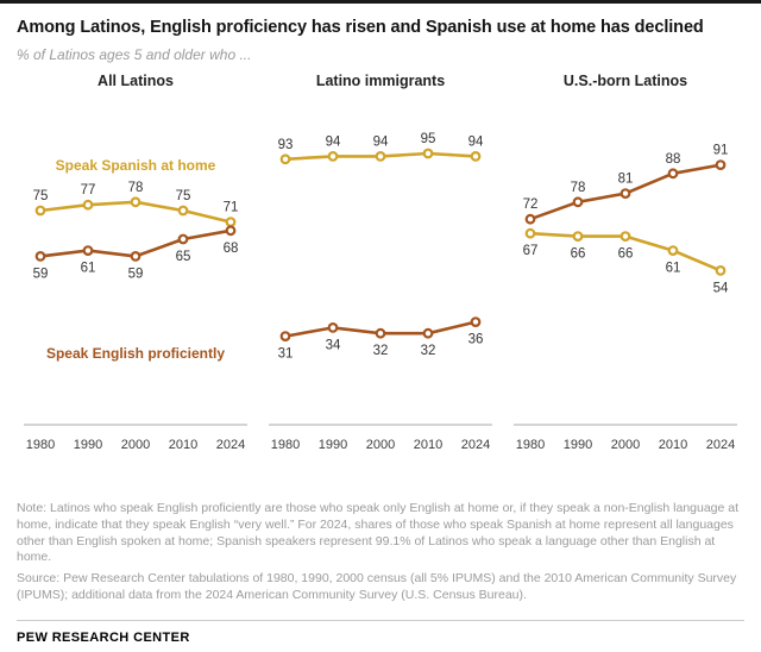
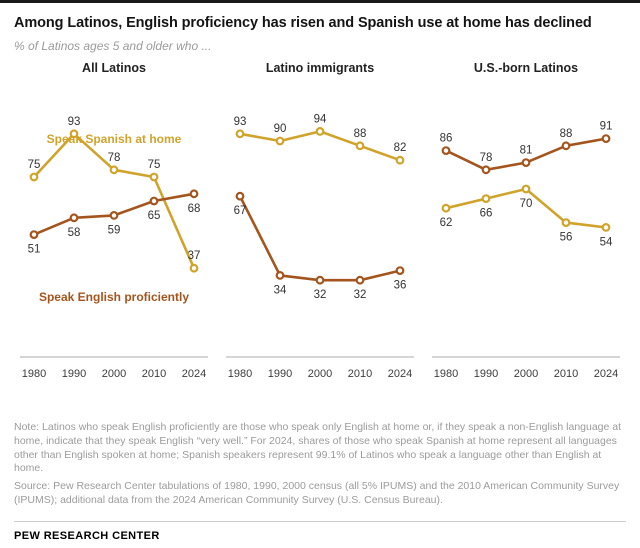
All Latinos/Speak English proficiently/1980: 59 -> 51
All Latinos/Speak Spanish at home/1990: 77 -> 93
All Latinos/Speak English proficiently/1990: 61 -> 58
All Latinos/Speak Spanish at home/2024: 71 -> 37
Latino immigrants/Speak English proficiently/1980: 31 -> 67
Latino immigrants/Speak Spanish at home/1990: 94 -> 90
Latino immigrants/Speak Spanish at home/2010: 95 -> 88
Latino immigrants/Speak Spanish at home/2024: 94 -> 82
U.S.-born Latinos/Speak Spanish at home/1980: 67 -> 62
U.S.-born Latinos/Speak English proficiently/1980: 72 -> 86
U.S.-born Latinos/Speak Spanish at home/2000: 66 -> 70
U.S.-born Latinos/Speak Spanish at home/2010: 61 -> 56
